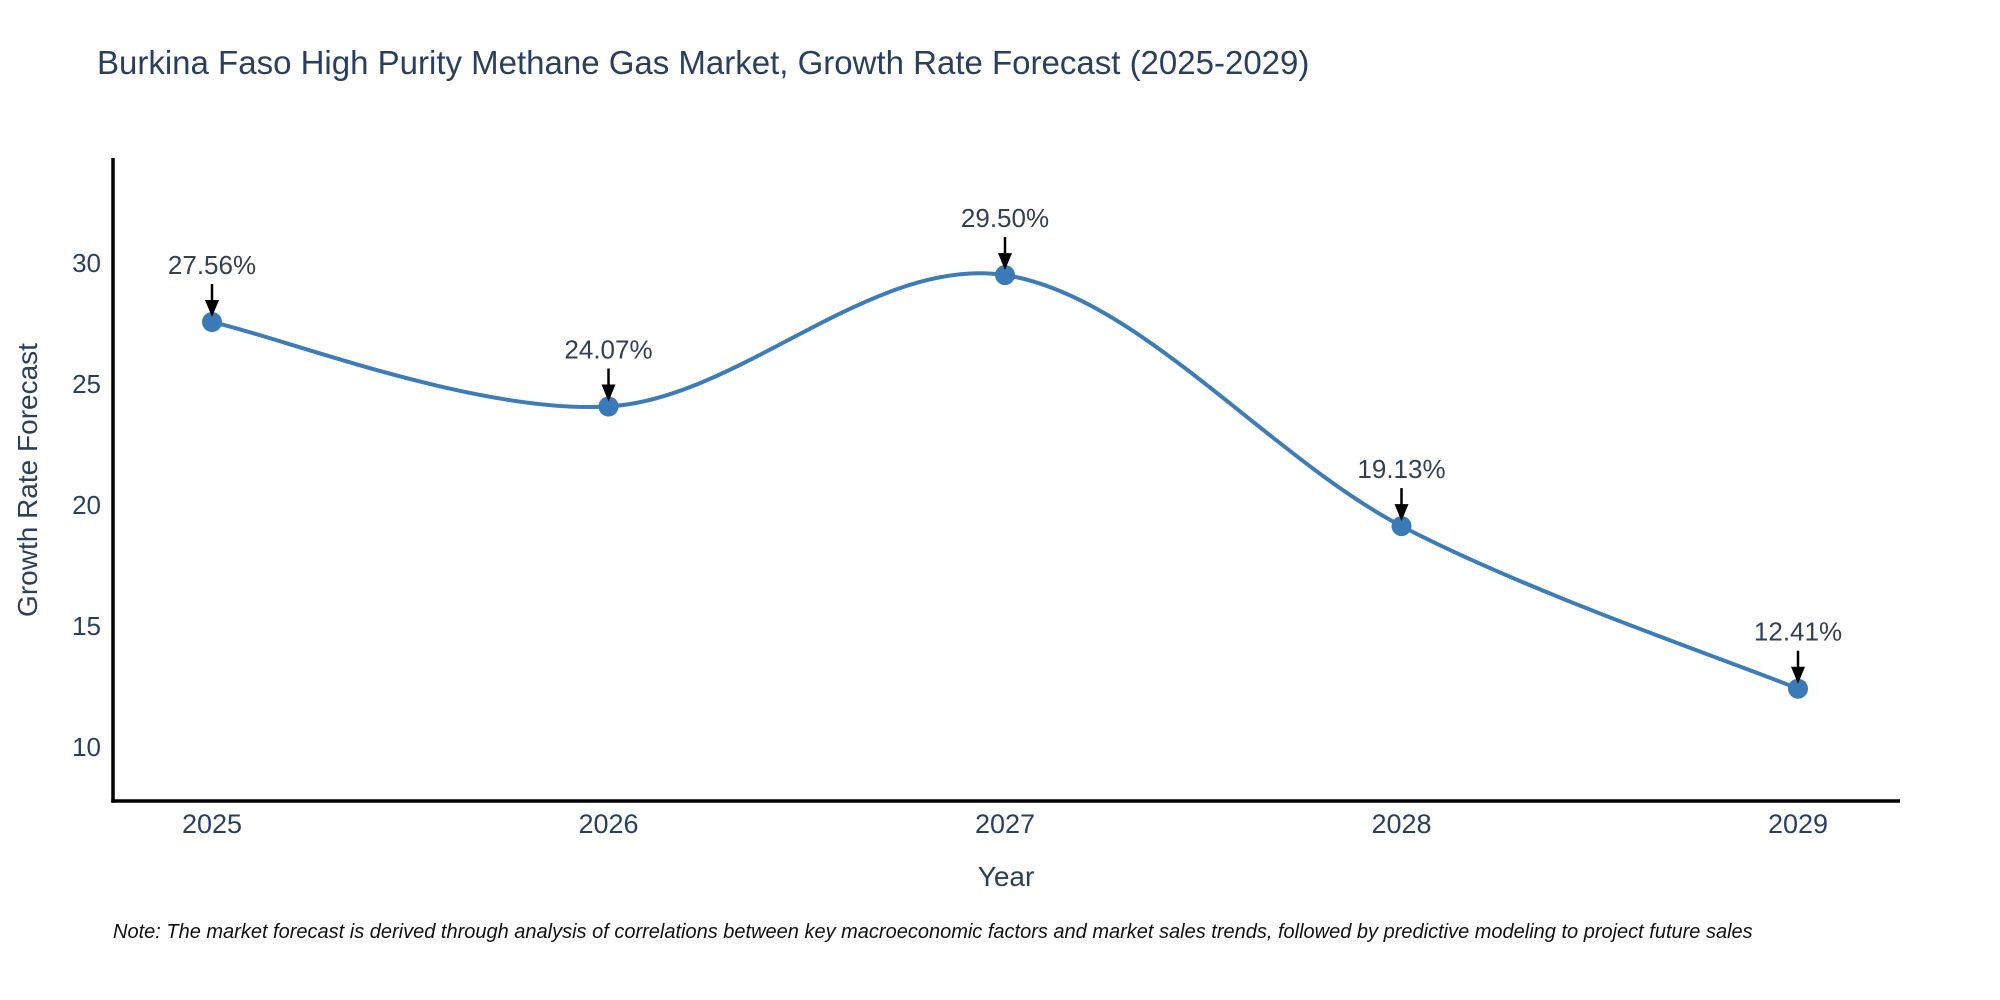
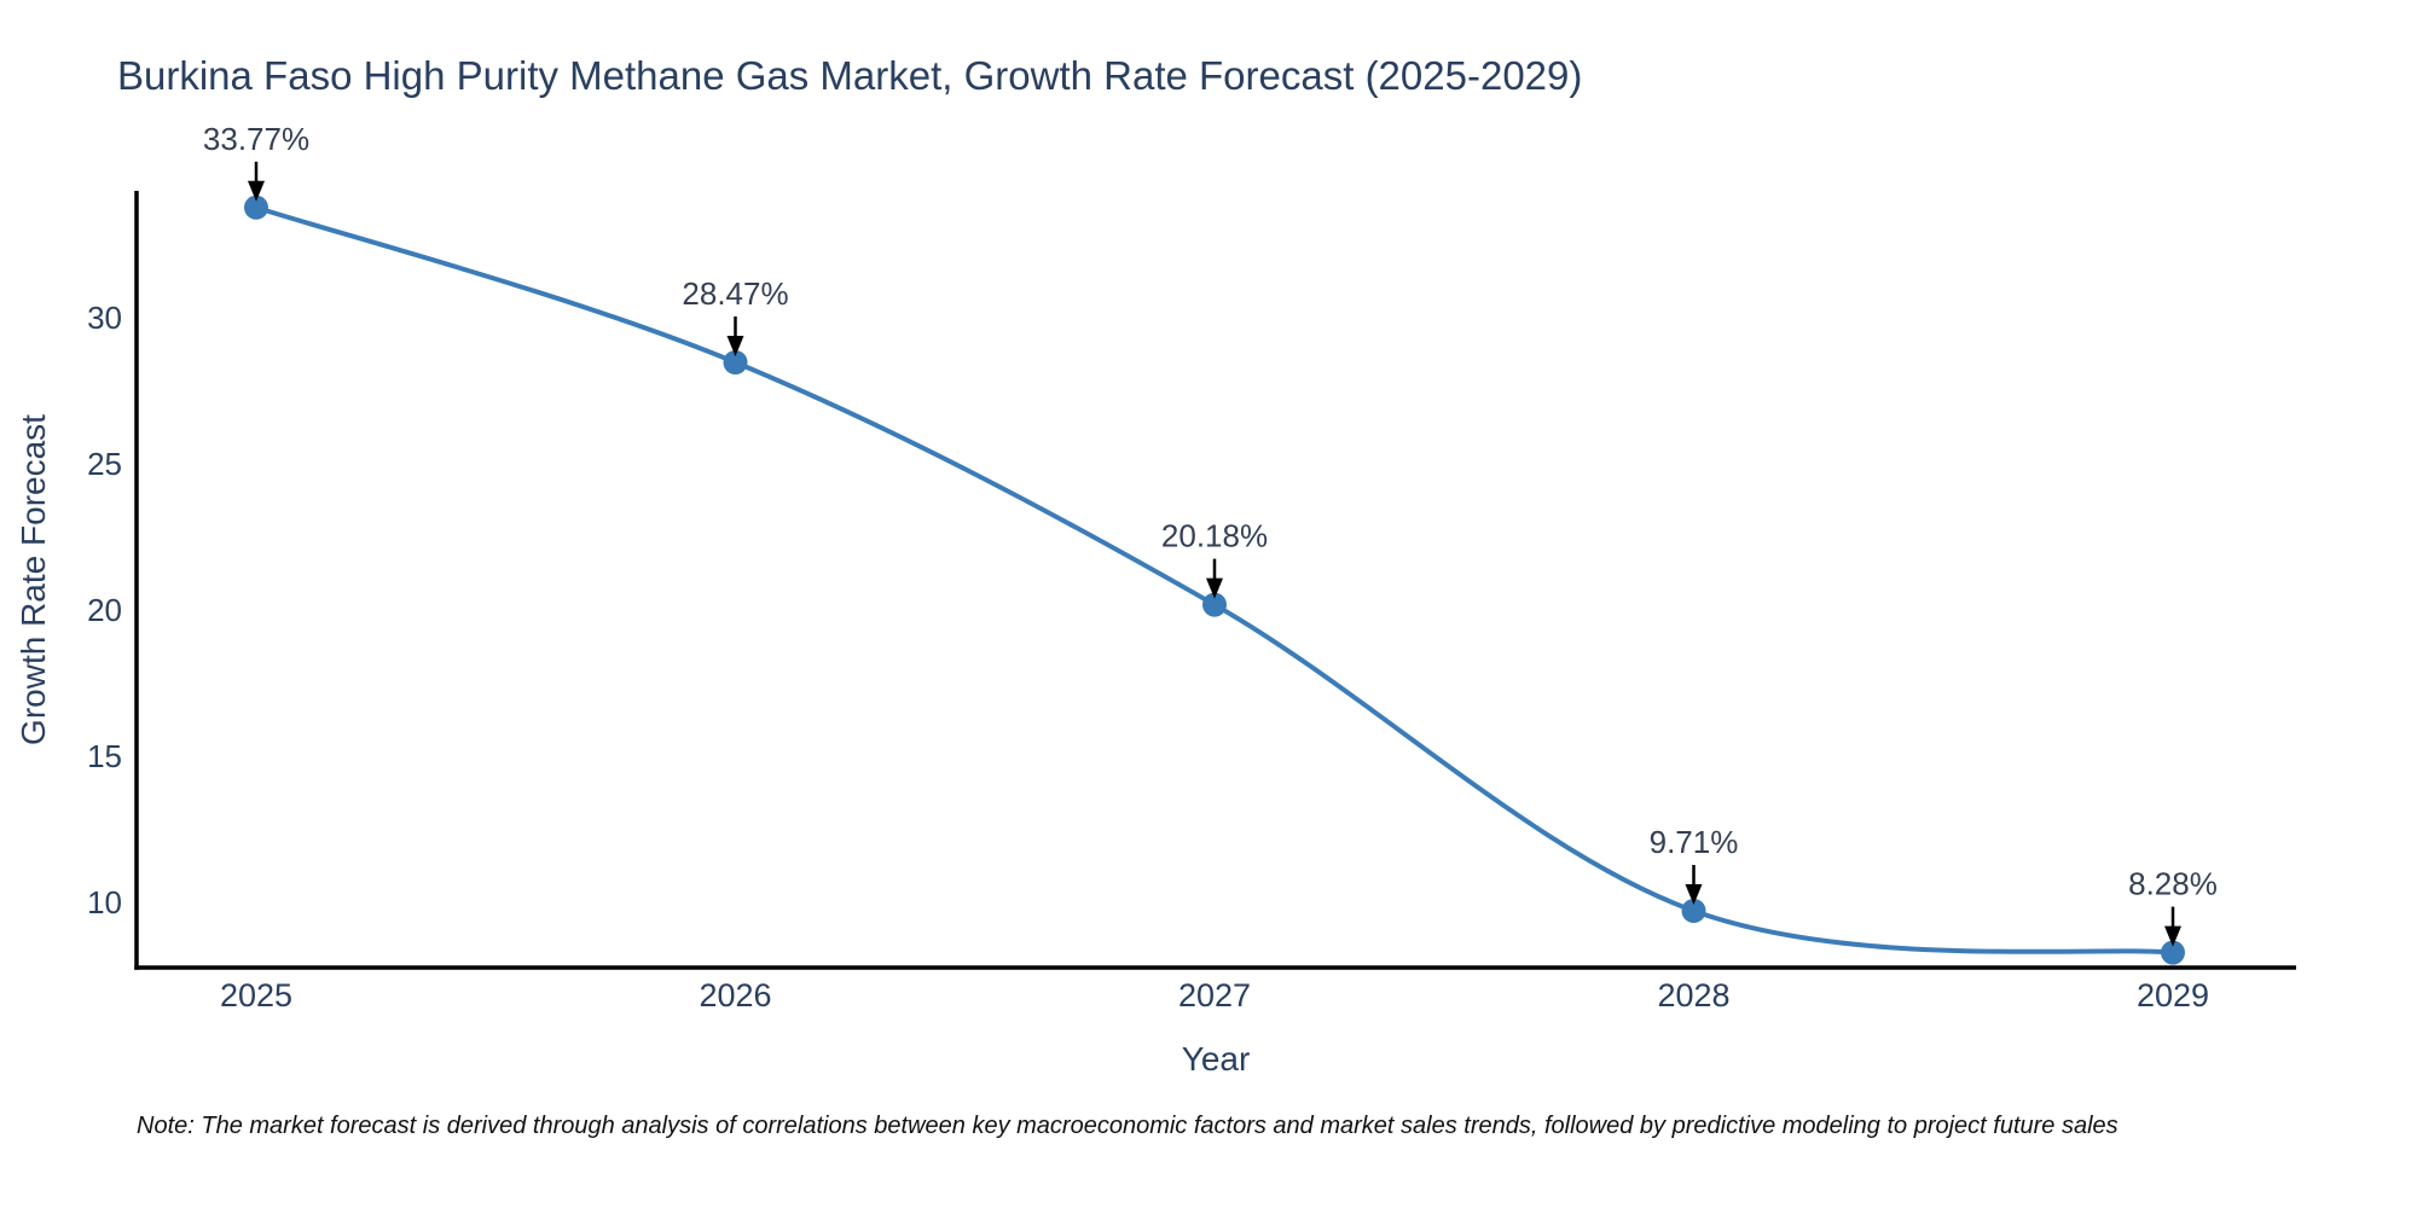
2025: 27.56% -> 33.77%
2026: 24.07% -> 28.47%
2027: 29.50% -> 20.18%
2028: 19.13% -> 9.71%
2029: 12.41% -> 8.28%
